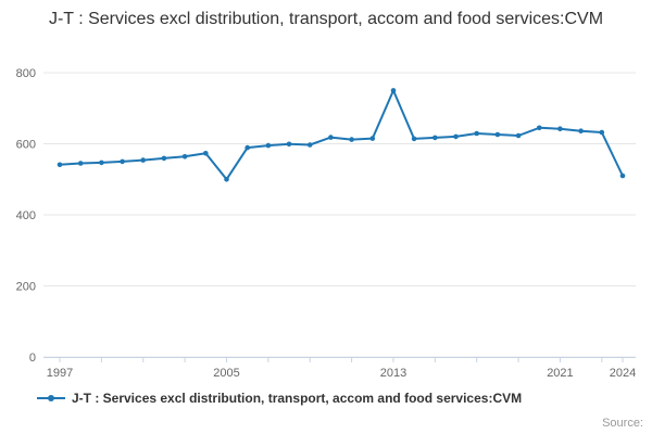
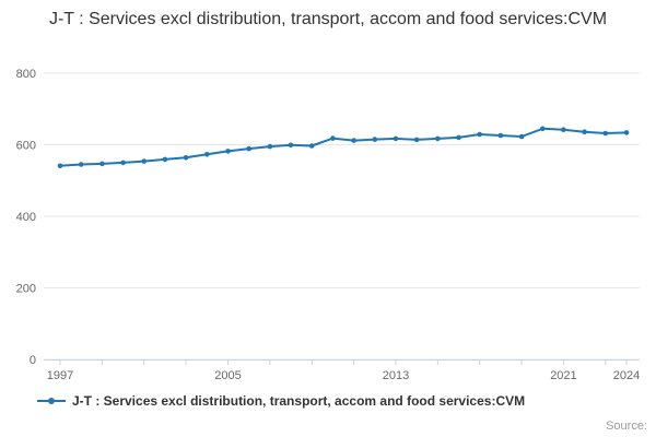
2005: 500 -> 580
2013: 750 -> 620
2024: 510 -> 630
